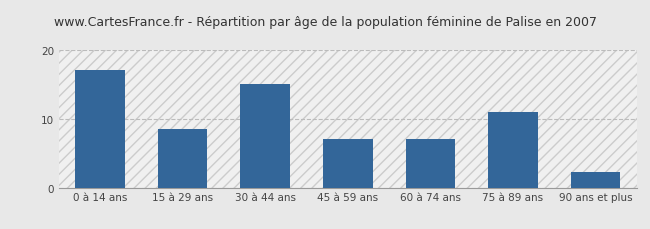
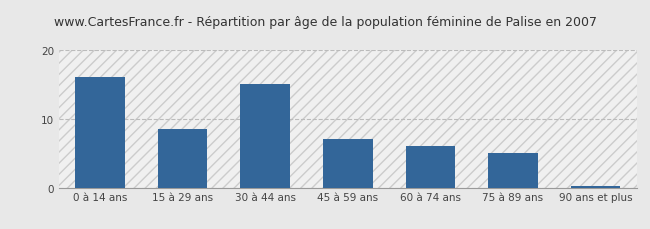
0 à 14 ans: 17.0 -> 16.0
60 à 74 ans: 7.0 -> 6.0
75 à 89 ans: 11.0 -> 5.0
90 ans et plus: 2.2 -> 0.2
